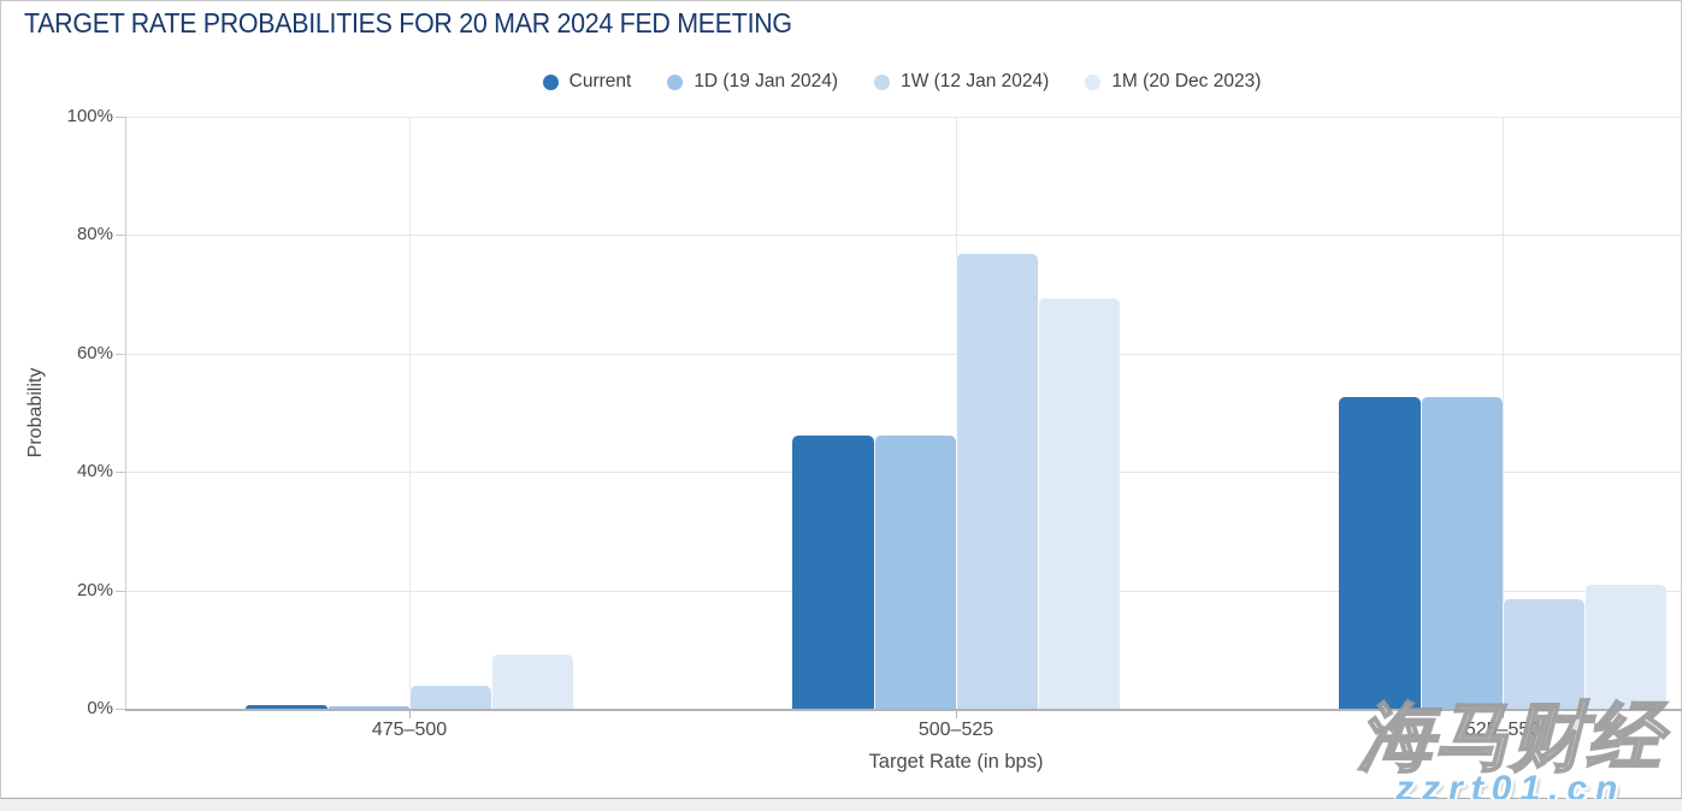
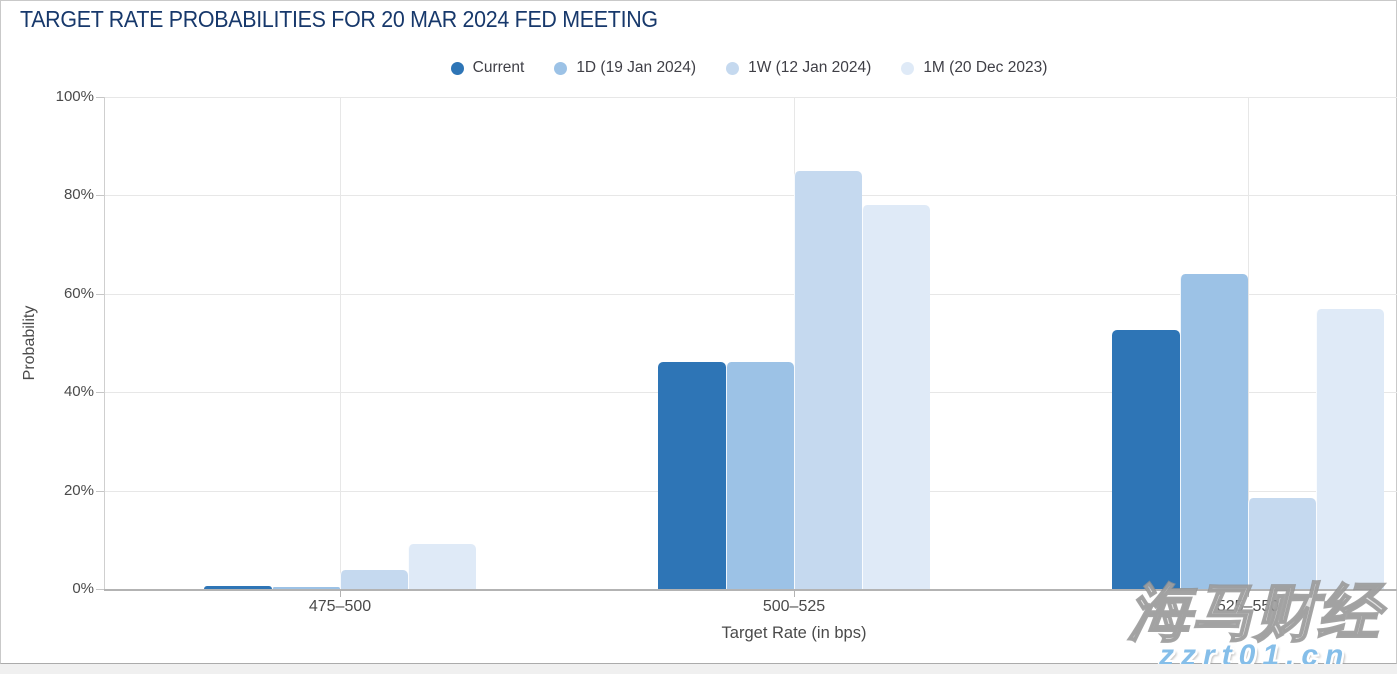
1W (12 Jan 2024)/500–525: 77% -> 85%
1M (20 Dec 2023)/500–525: 69% -> 78%
1D (19 Jan 2024)/525–550: 53% -> 64%
1M (20 Dec 2023)/525–550: 21% -> 57%
